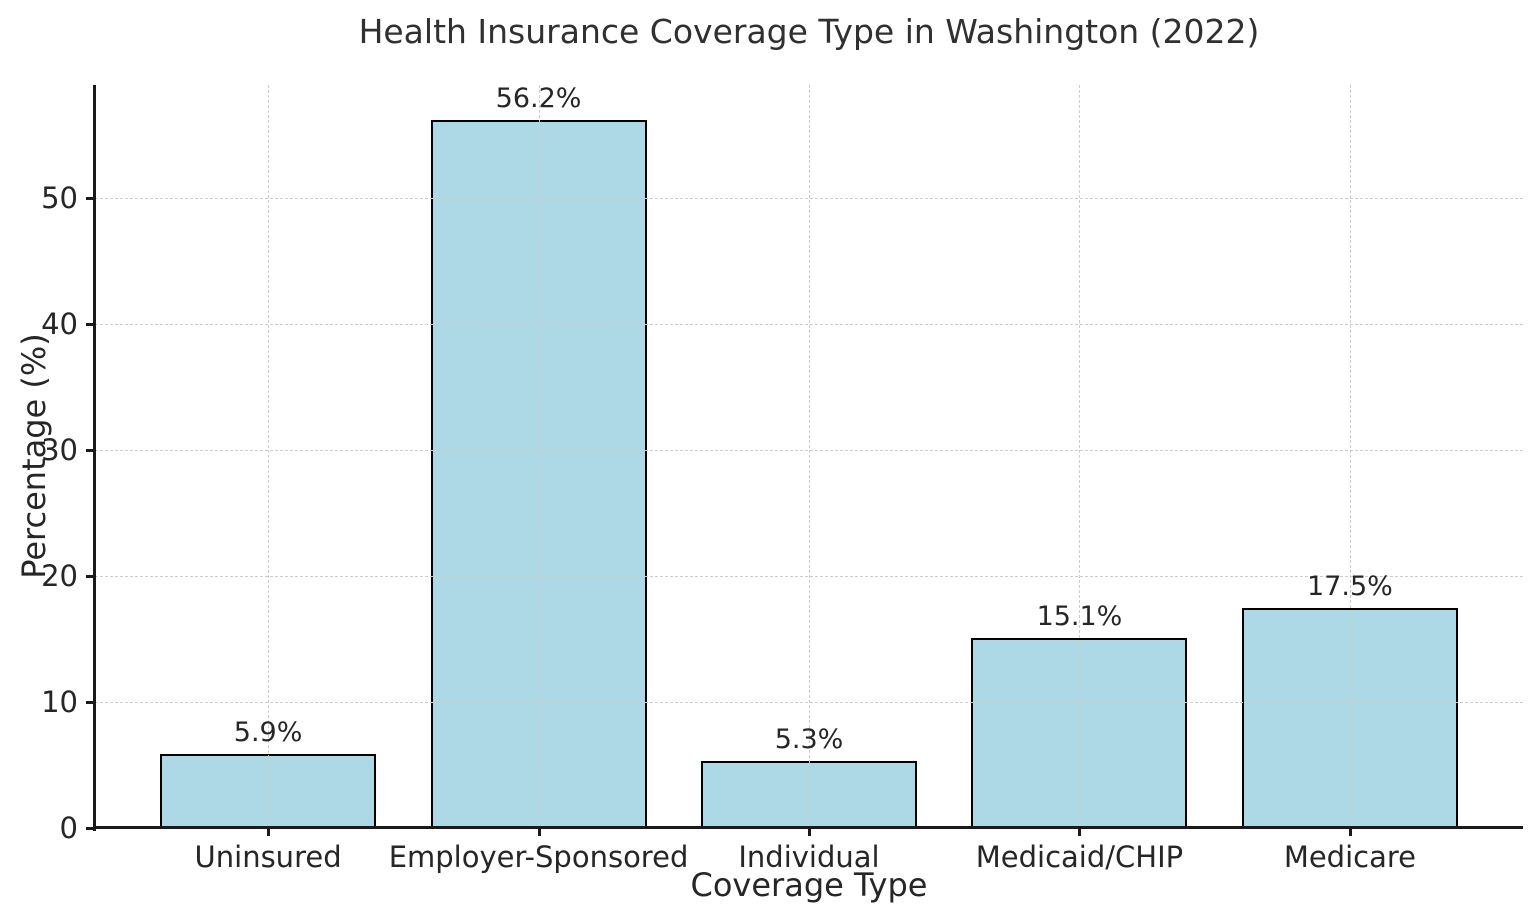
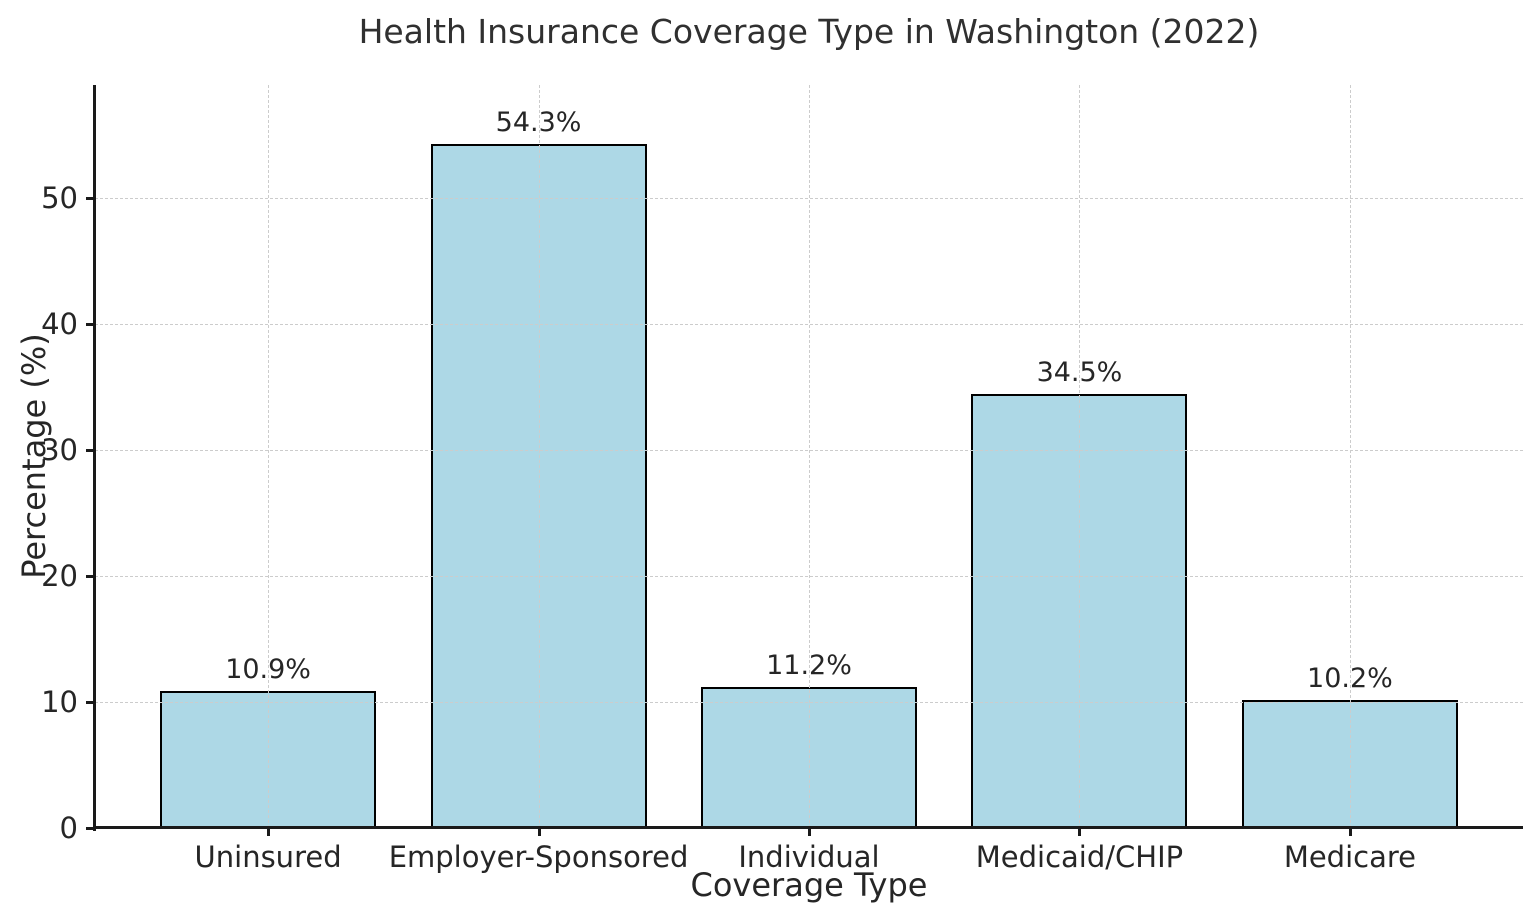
Uninsured: 5.9% -> 10.9%
Employer-Sponsored: 56.2% -> 54.3%
Individual: 5.3% -> 11.2%
Medicaid/CHIP: 15.1% -> 34.5%
Medicare: 17.5% -> 10.2%
